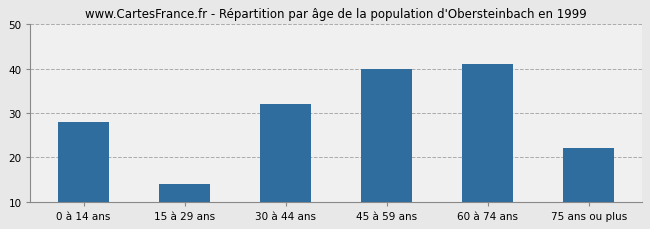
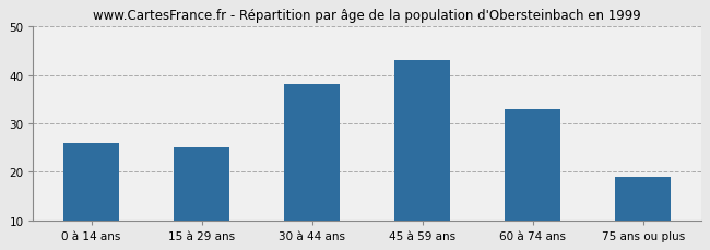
0 à 14 ans: 28 -> 26
15 à 29 ans: 14 -> 25
30 à 44 ans: 32 -> 38
45 à 59 ans: 40 -> 43
60 à 74 ans: 41 -> 33
75 ans ou plus: 22 -> 19
